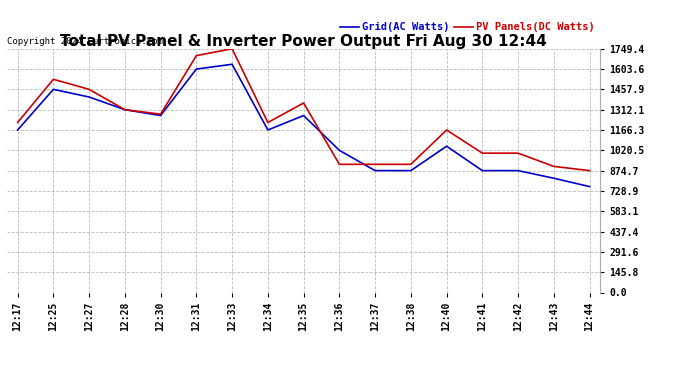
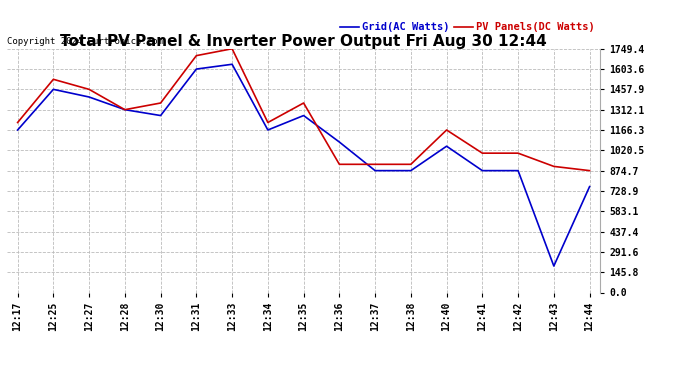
PV Panels(DC Watts)/12:30: 1280 -> 1360
Grid(AC Watts)/12:36: 1020 -> 1080
Grid(AC Watts)/12:43: 820 -> 190
